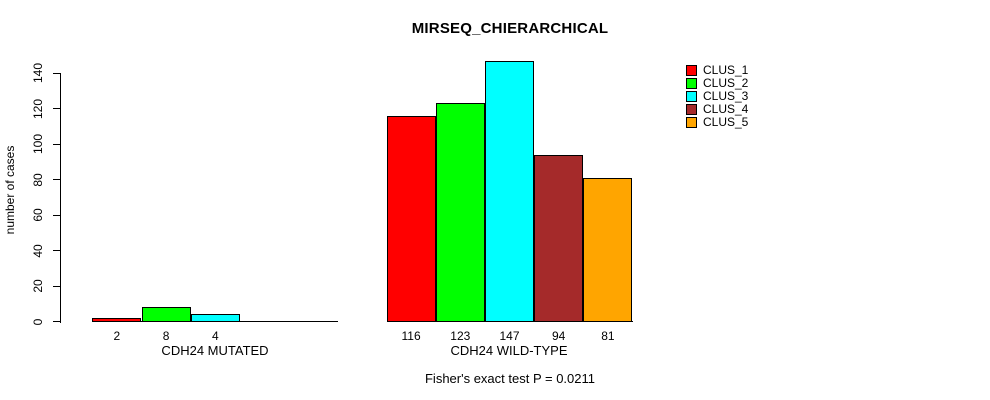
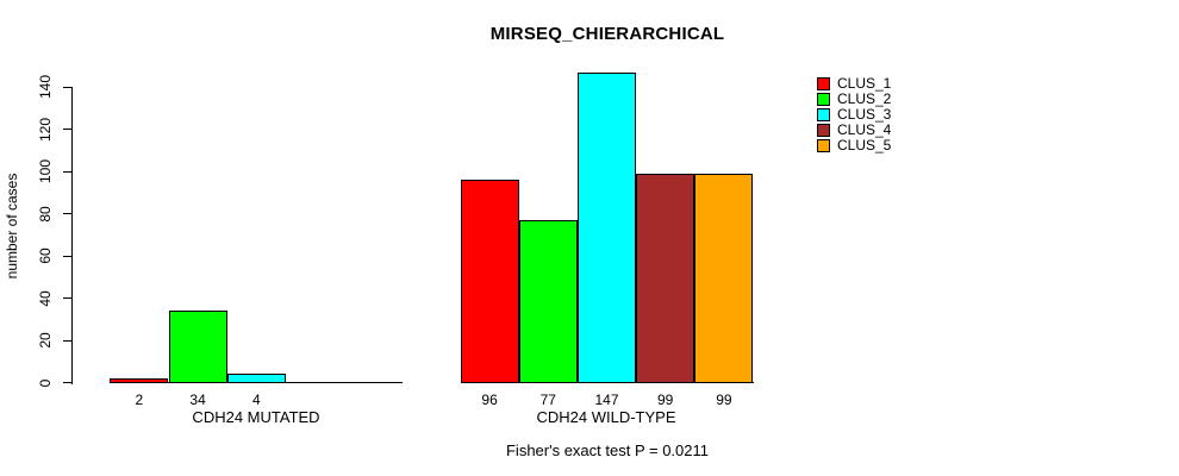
CLUS_2/CDH24 MUTATED: 8 -> 34
CLUS_1/CDH24 WILD-TYPE: 116 -> 96
CLUS_2/CDH24 WILD-TYPE: 123 -> 77
CLUS_4/CDH24 WILD-TYPE: 94 -> 99
CLUS_5/CDH24 WILD-TYPE: 81 -> 99
